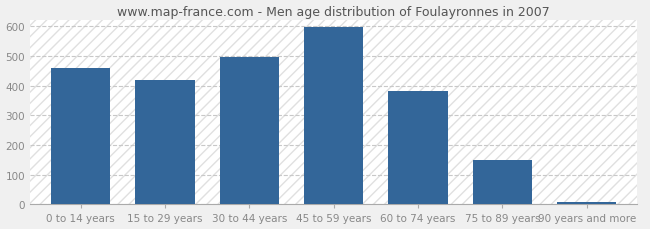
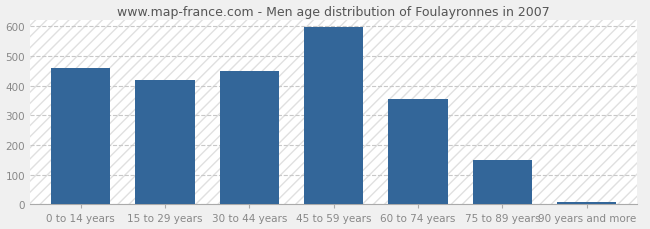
30 to 44 years: 495 -> 448
60 to 74 years: 380 -> 353
